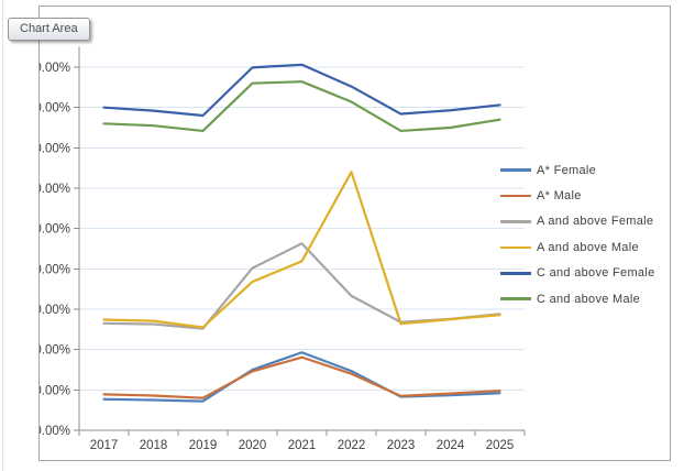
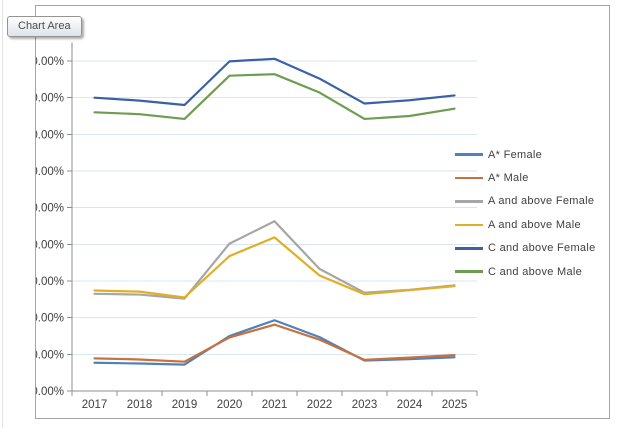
A and above Male/2022: 64% -> 32%
